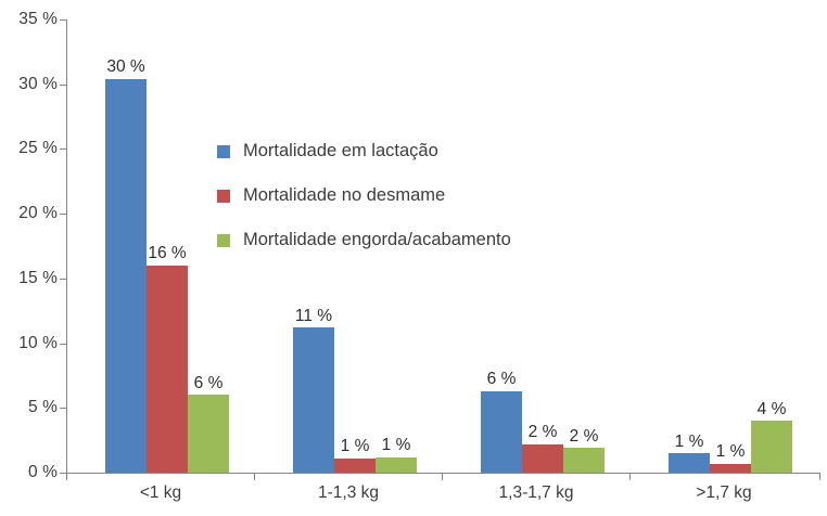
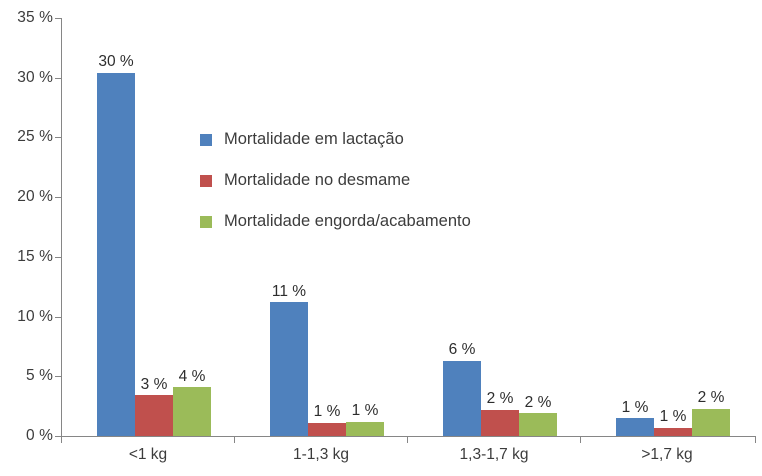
Mortalidade no desmame/<1 kg: 16 -> 3
Mortalidade engorda/acabamento/<1 kg: 6 -> 4
Mortalidade engorda/acabamento/>1,7 kg: 4 -> 2
